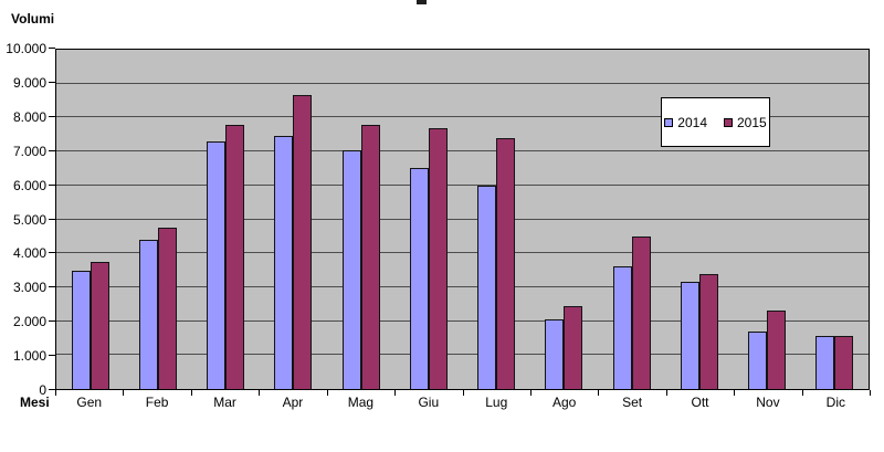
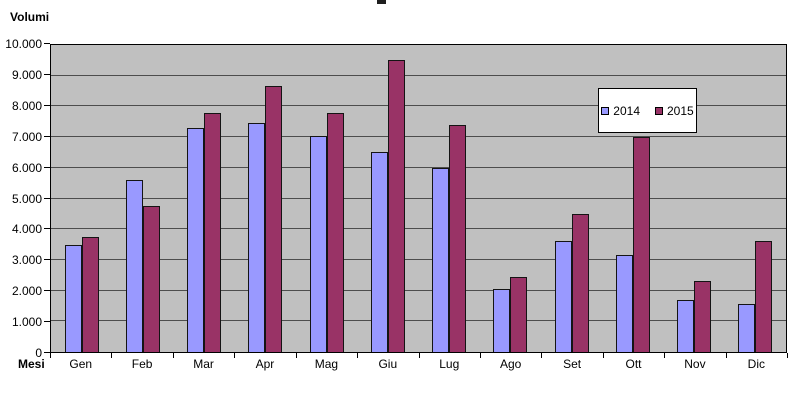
2014/Feb: 4400 -> 5600
2015/Giu: 7700 -> 9500
2015/Ott: 3400 -> 7000
2015/Dic: 1600 -> 3600
